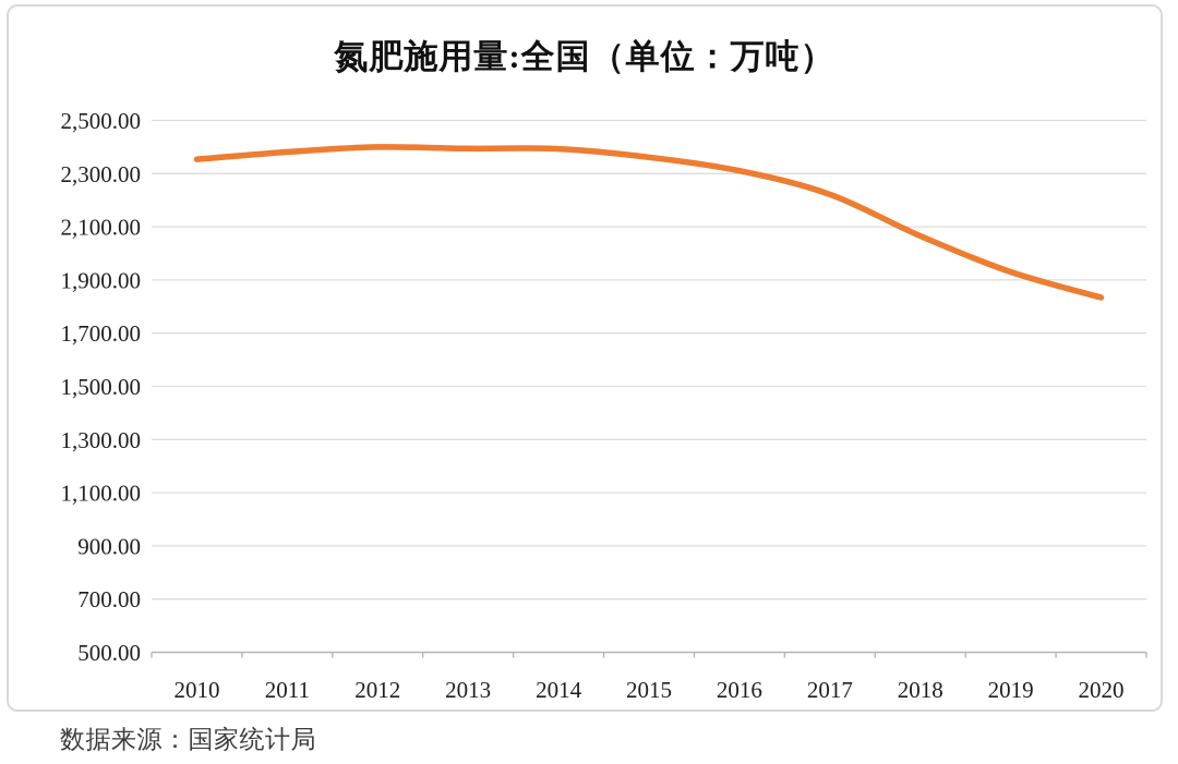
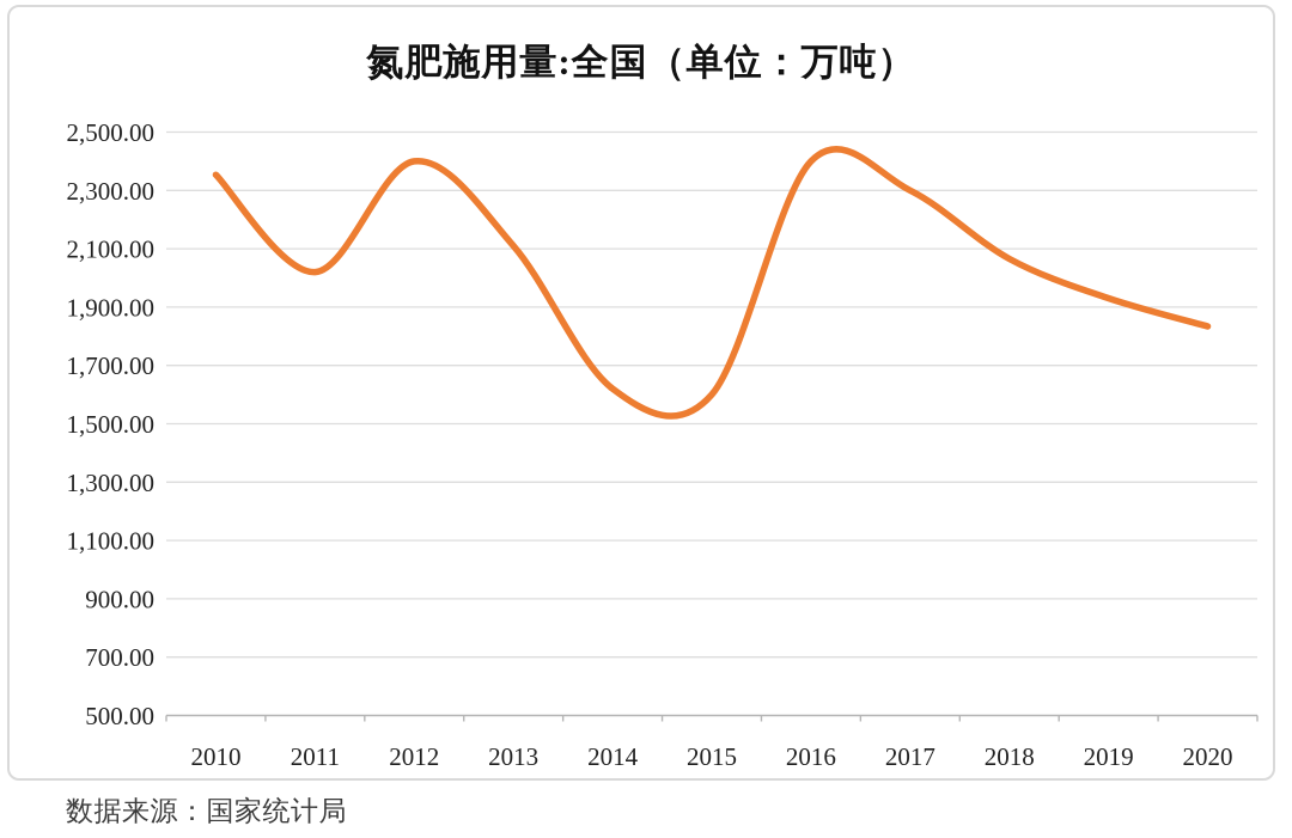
2011: 2380 -> 2020
2013: 2390 -> 2110
2014: 2390 -> 1620
2015: 2360 -> 1600
2016: 2310 -> 2400
2017: 2220 -> 2300
